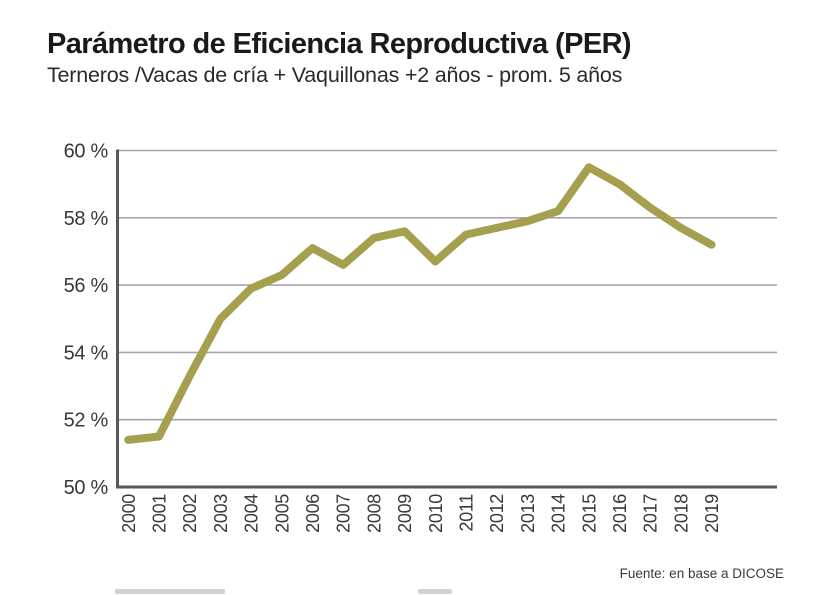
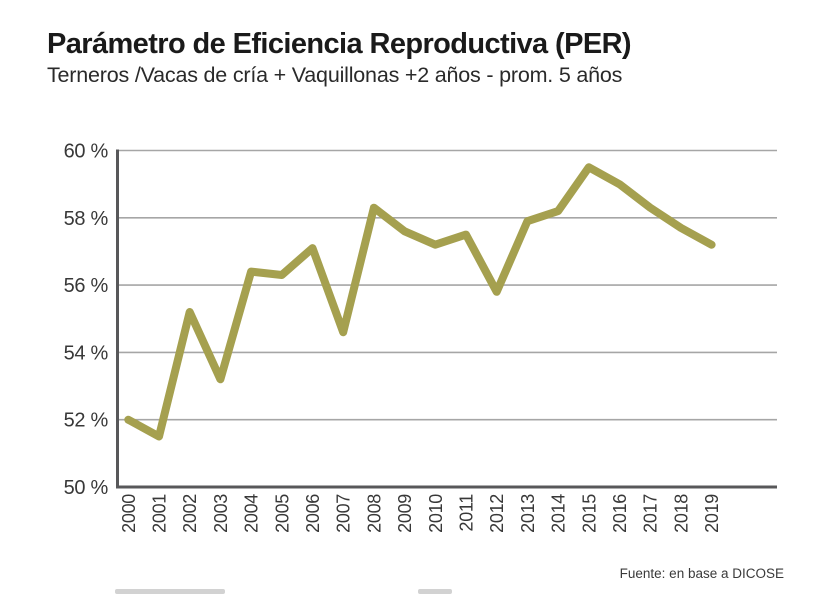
2000: 51.4% -> 52.0%
2002: 53.3% -> 55.2%
2003: 55.0% -> 53.2%
2004: 55.9% -> 56.4%
2007: 56.6% -> 54.6%
2008: 57.4% -> 58.3%
2010: 56.7% -> 57.2%
2012: 57.7% -> 55.8%
